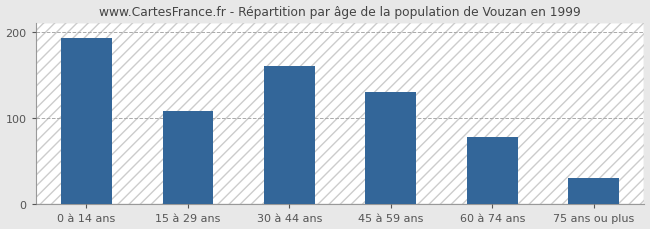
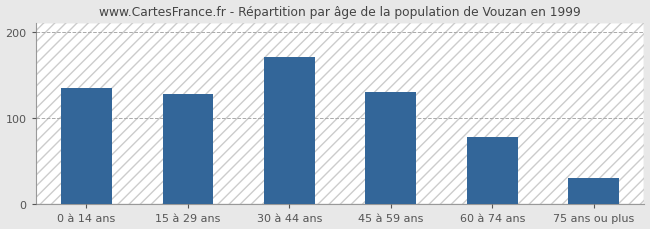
0 à 14 ans: 192 -> 135
15 à 29 ans: 108 -> 128
30 à 44 ans: 160 -> 170
